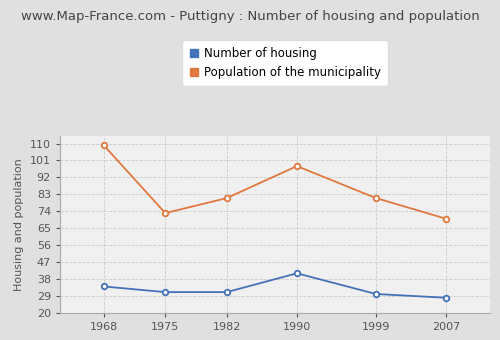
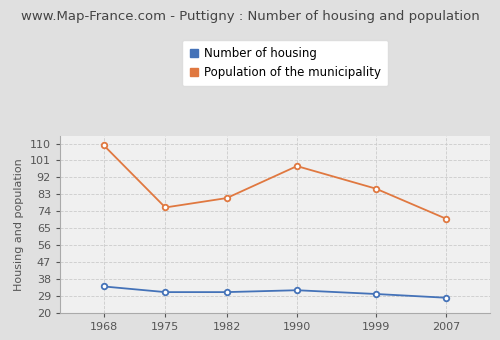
Population of the municipality/1975: 73 -> 76
Number of housing/1990: 41 -> 32
Population of the municipality/1999: 81 -> 86
